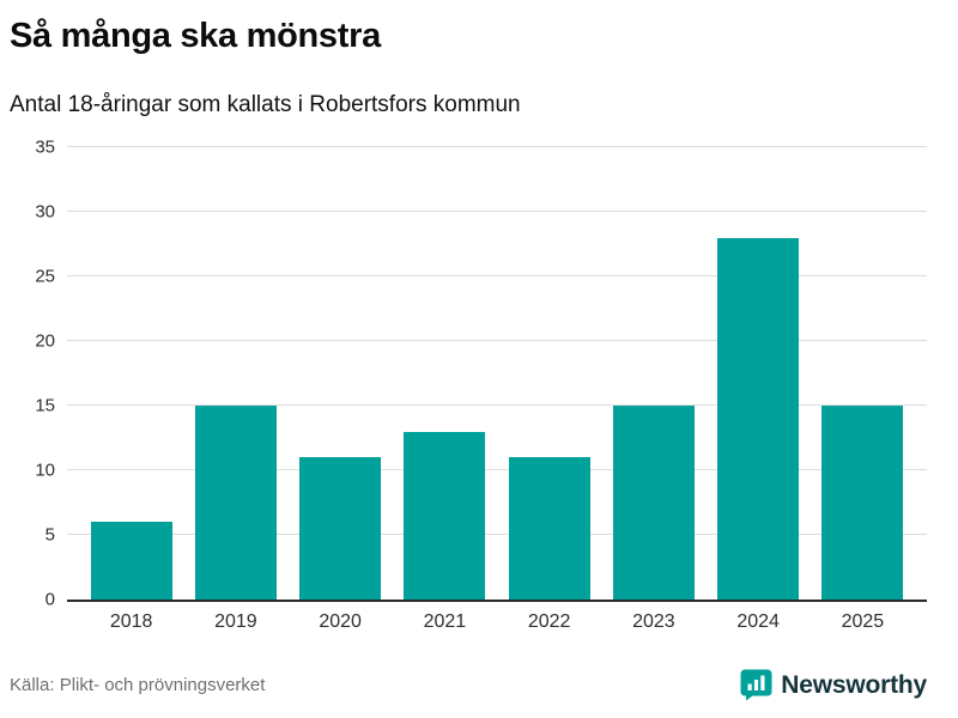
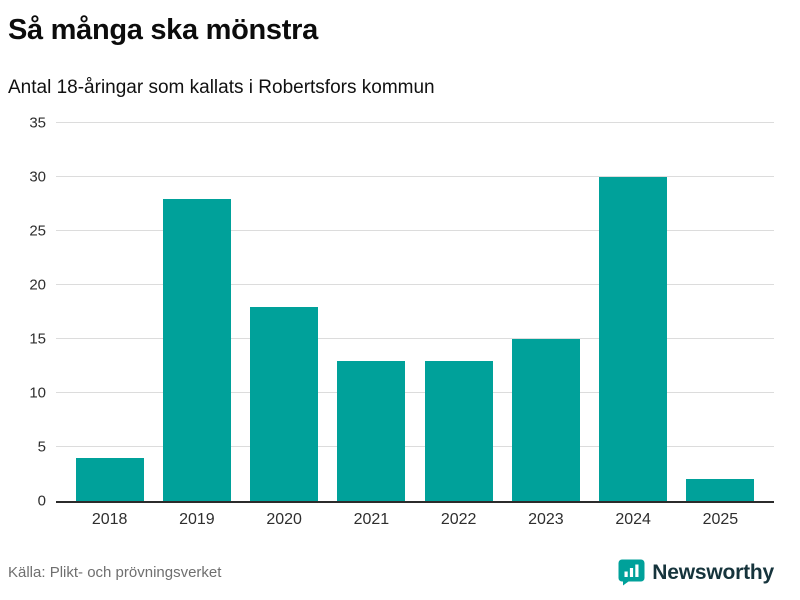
2018: 6 -> 4
2019: 15 -> 28
2020: 11 -> 18
2022: 11 -> 13
2024: 28 -> 30
2025: 15 -> 2
